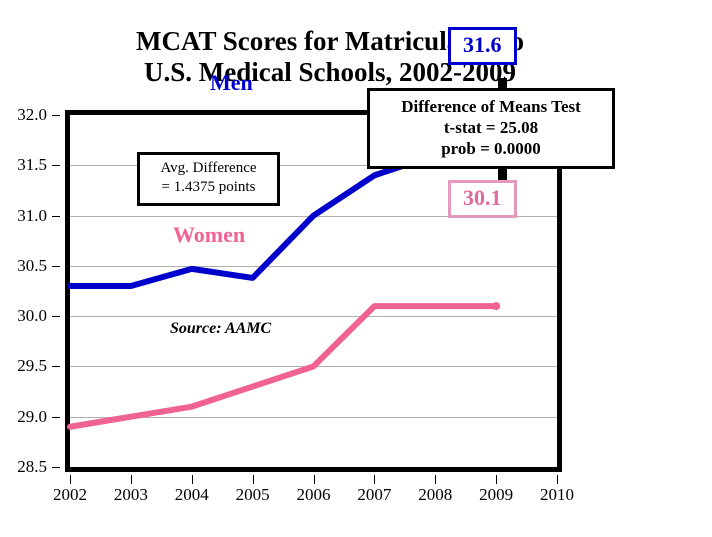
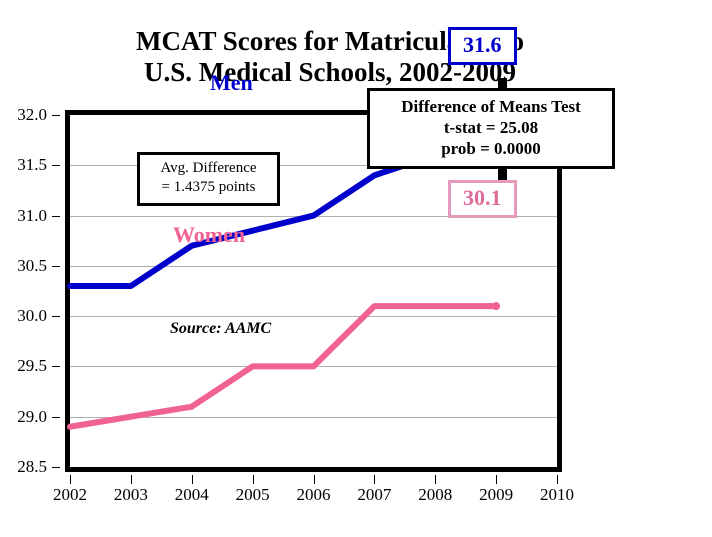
Men/2004: 30.47 -> 30.70
Men/2005: 30.38 -> 30.85
Women/2005: 29.3 -> 29.5
